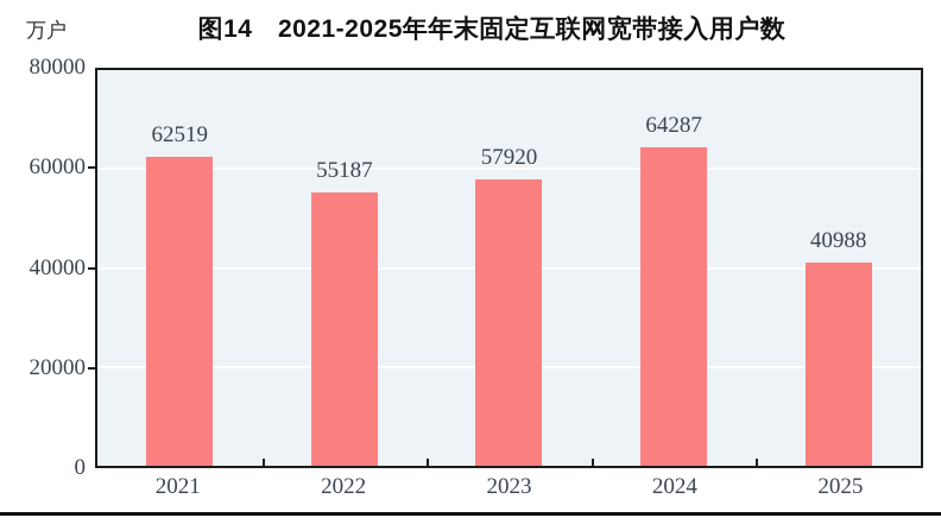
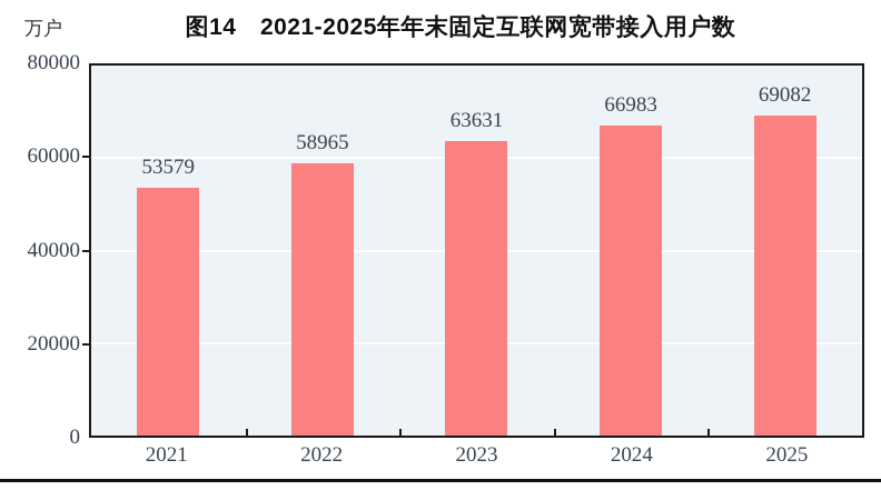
2021: 62519 -> 53579
2022: 55187 -> 58965
2023: 57920 -> 63631
2024: 64287 -> 66983
2025: 40988 -> 69082
